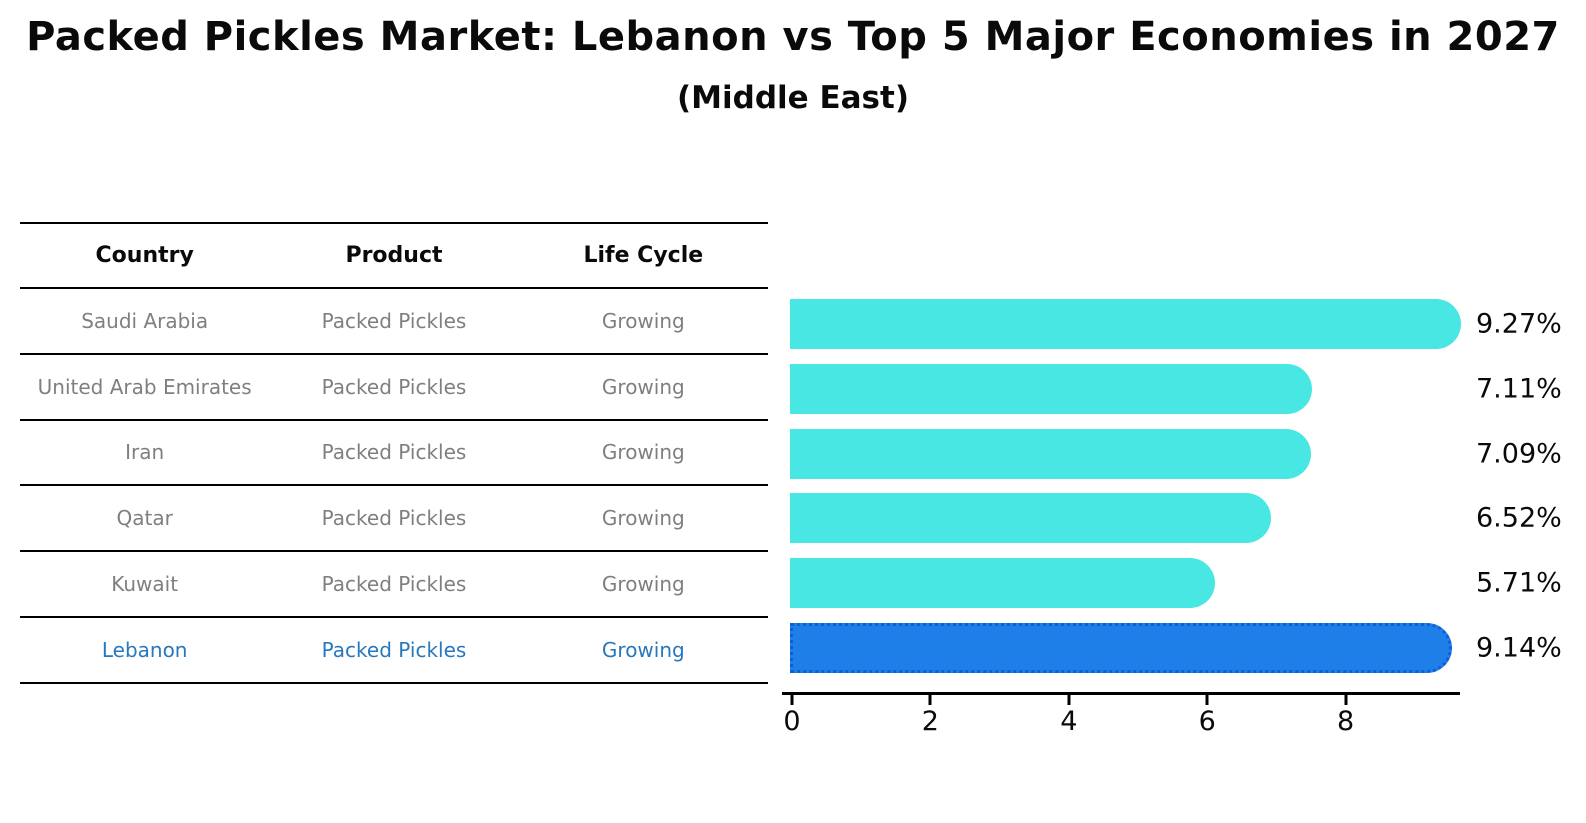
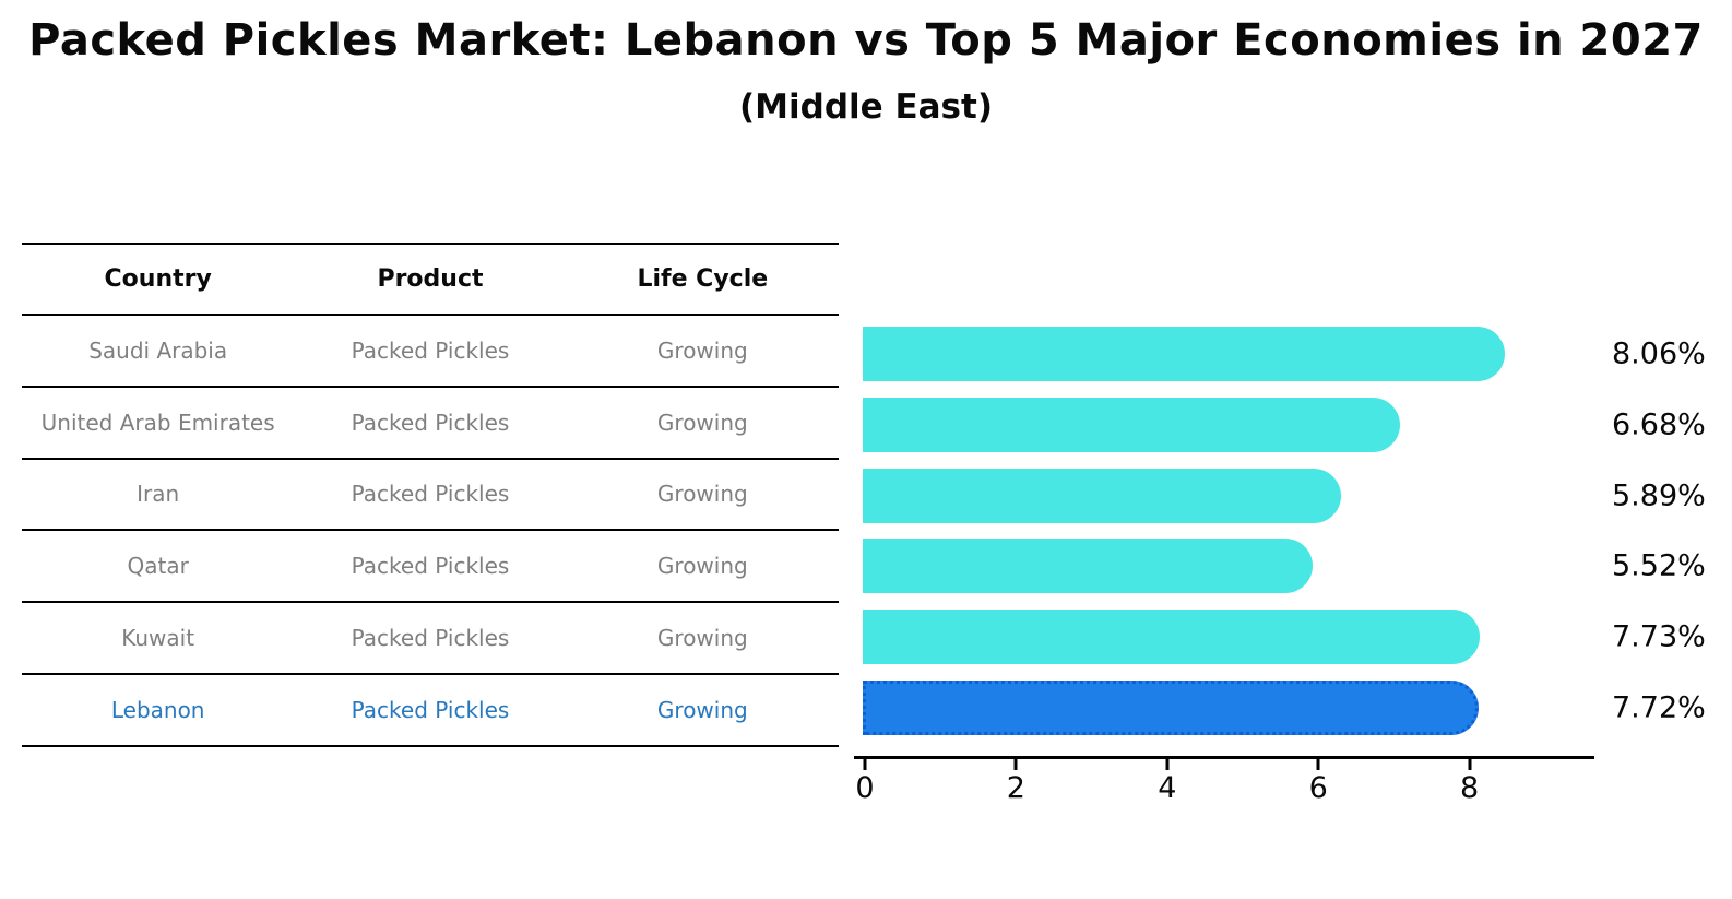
Saudi Arabia: 9.27% -> 8.06%
United Arab Emirates: 7.11% -> 6.68%
Iran: 7.09% -> 5.89%
Qatar: 6.52% -> 5.52%
Kuwait: 5.71% -> 7.73%
Lebanon: 9.14% -> 7.72%
